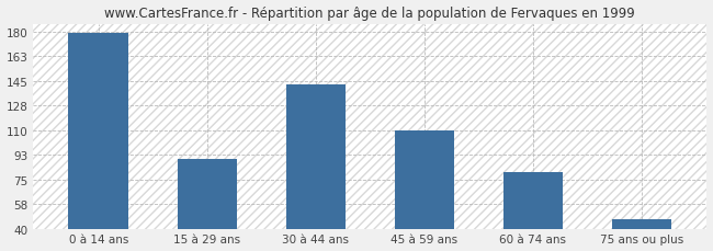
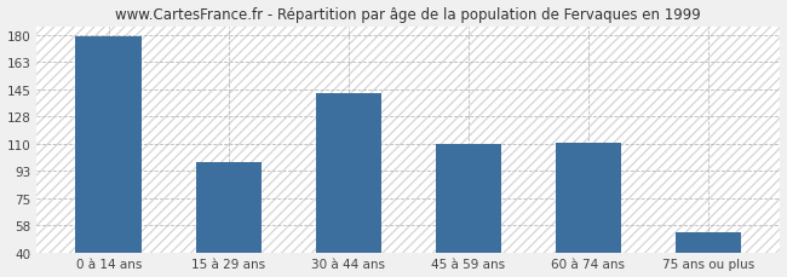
15 à 29 ans: 90 -> 98
60 à 74 ans: 80 -> 111
75 ans ou plus: 47 -> 53
